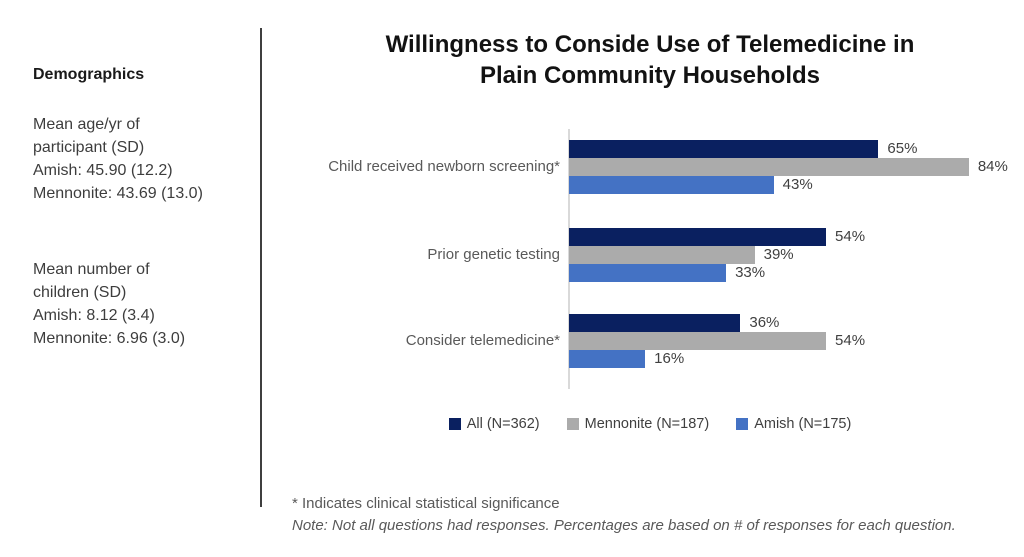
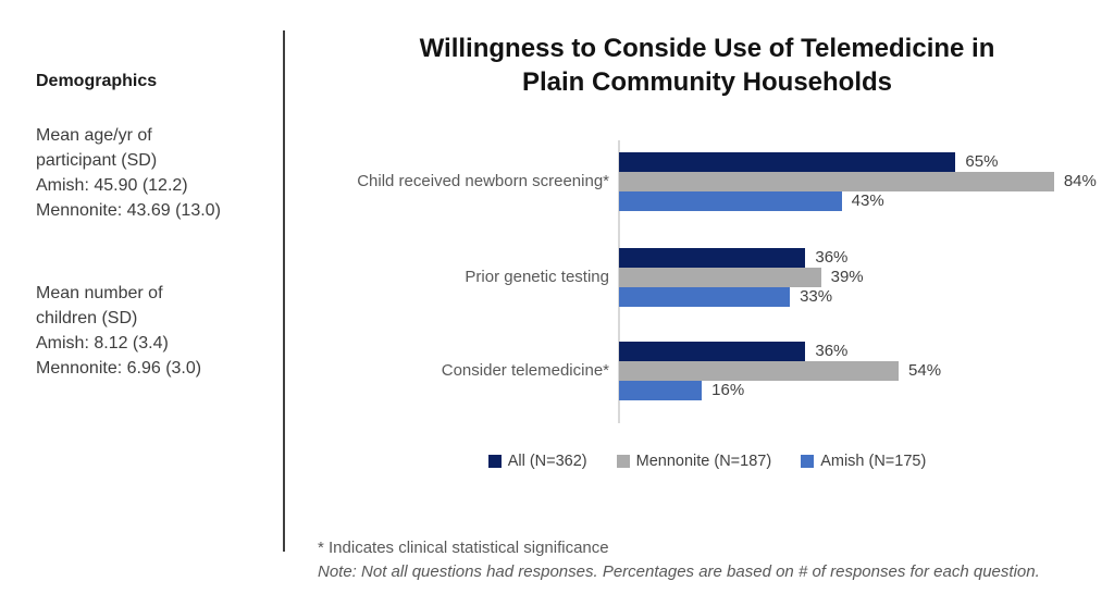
All (N=362)/Prior genetic testing: 54% -> 36%
